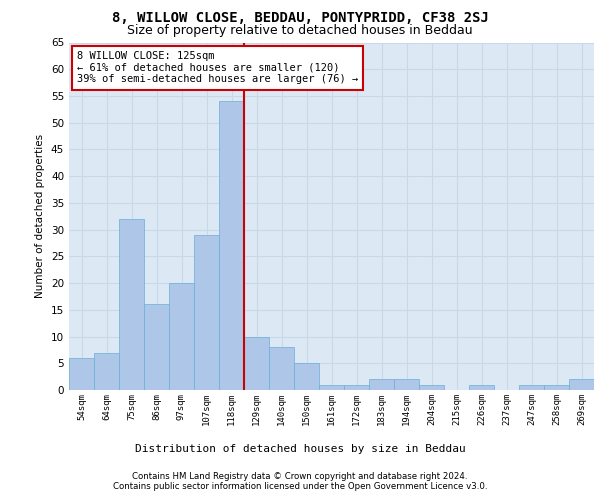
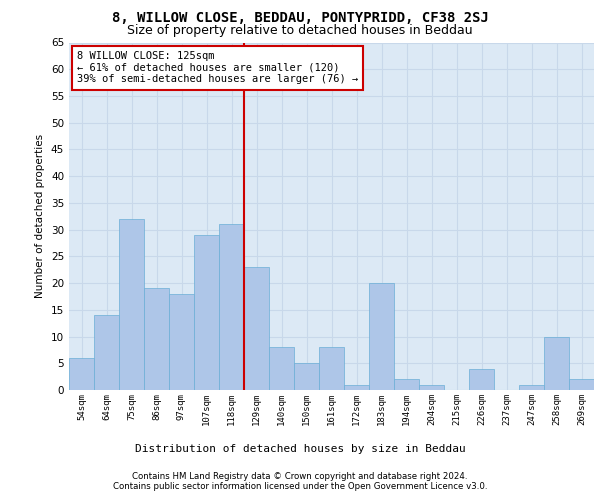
64sqm: 7 -> 14
86sqm: 16 -> 19
97sqm: 20 -> 18
118sqm: 54 -> 31
129sqm: 10 -> 23
161sqm: 1 -> 8
183sqm: 2 -> 20
226sqm: 1 -> 4
258sqm: 1 -> 10
